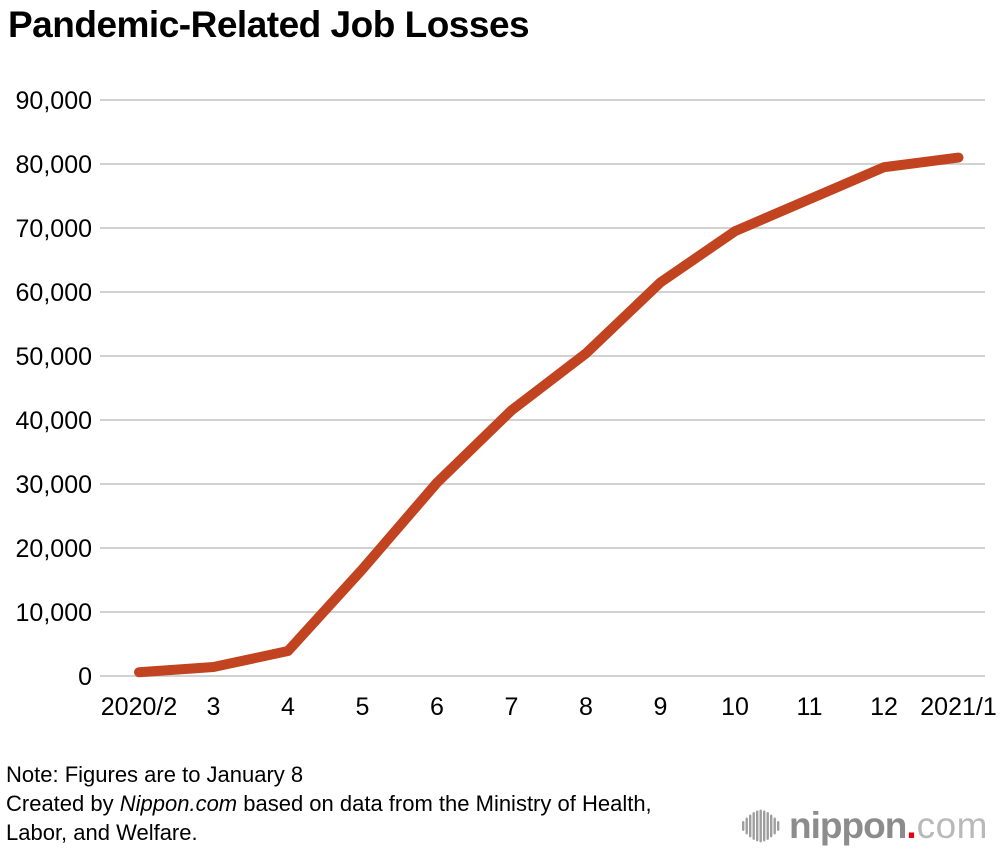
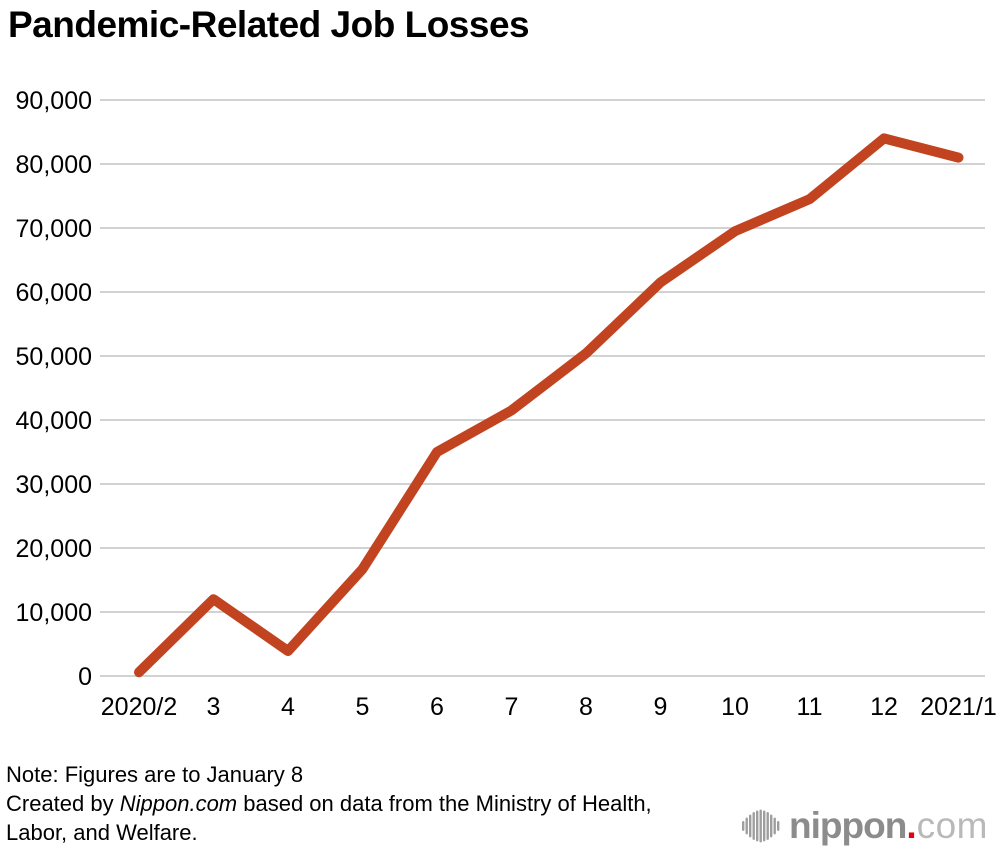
3: 1000 -> 12000
6: 30000 -> 35000
12: 80000 -> 84000
